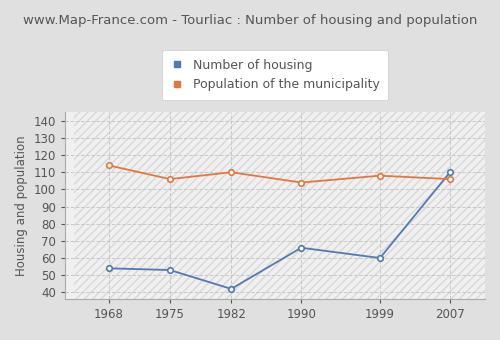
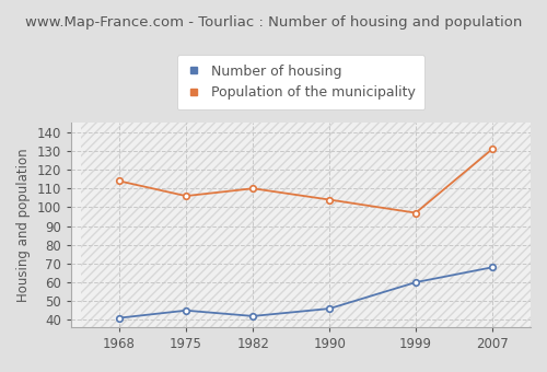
Number of housing/1968: 54 -> 41
Number of housing/1975: 53 -> 45
Number of housing/1990: 66 -> 46
Population of the municipality/1999: 108 -> 97
Number of housing/2007: 110 -> 68
Population of the municipality/2007: 106 -> 131
